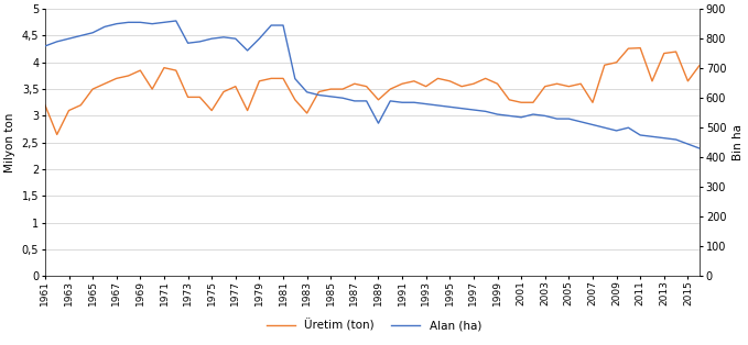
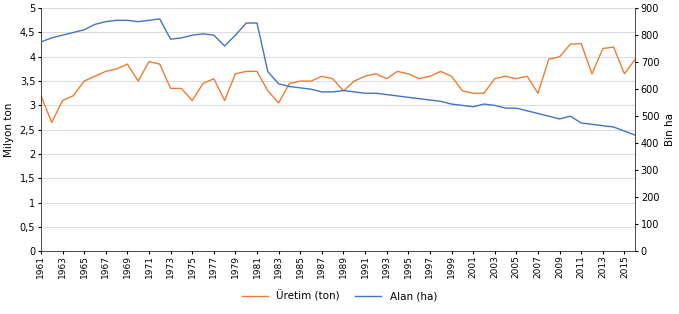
Alan (ha)/1989: 515 -> 595
